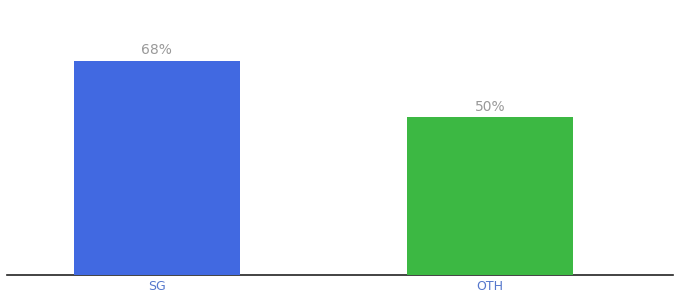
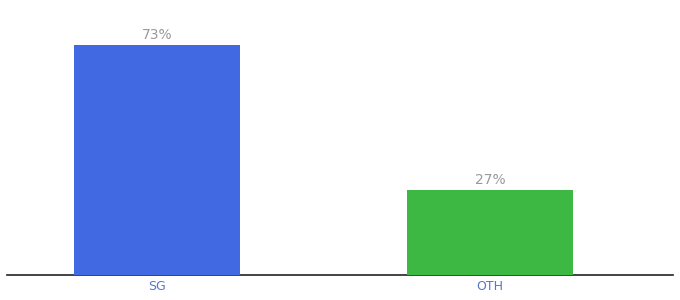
SG: 68% -> 73%
OTH: 50% -> 27%
